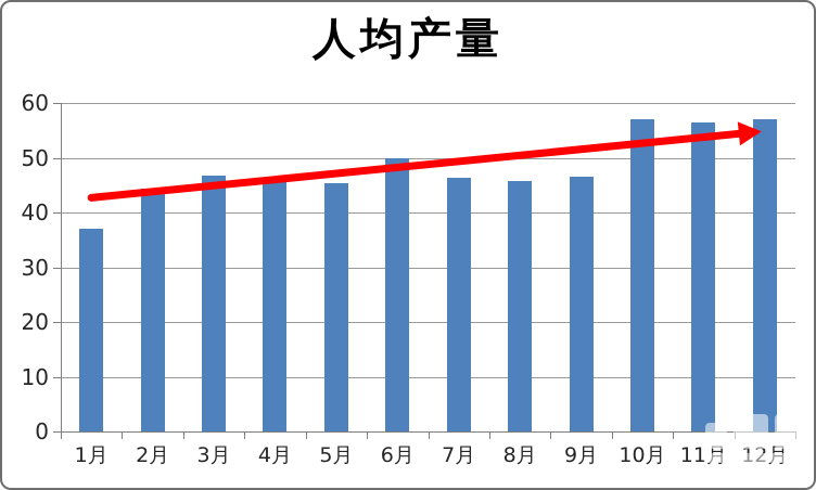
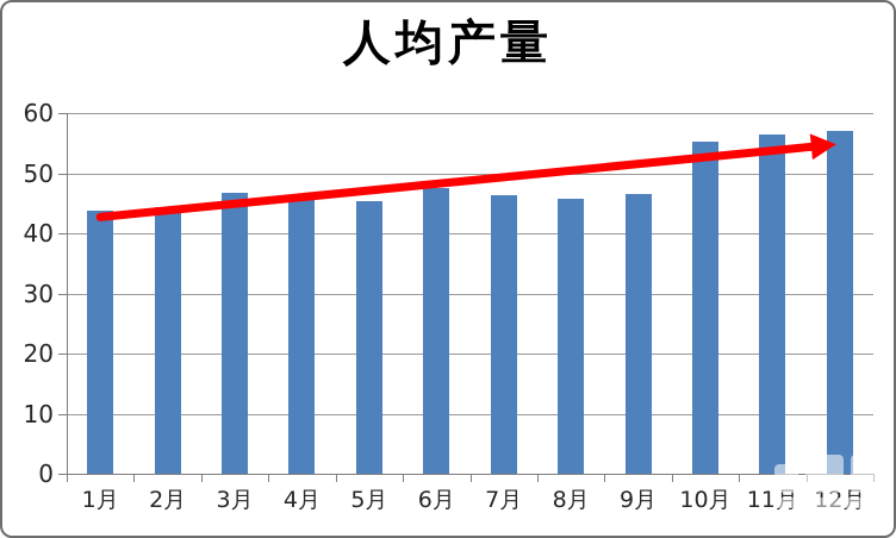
1月: 37 -> 44
6月: 50 -> 48
10月: 57 -> 55
